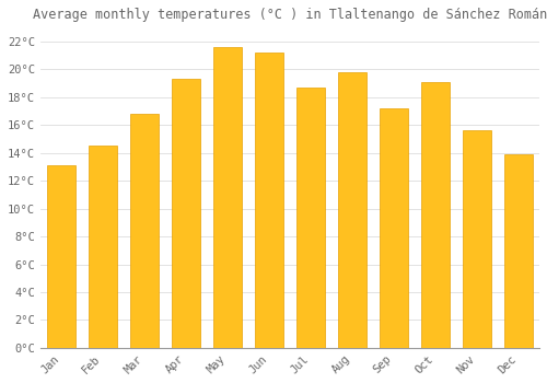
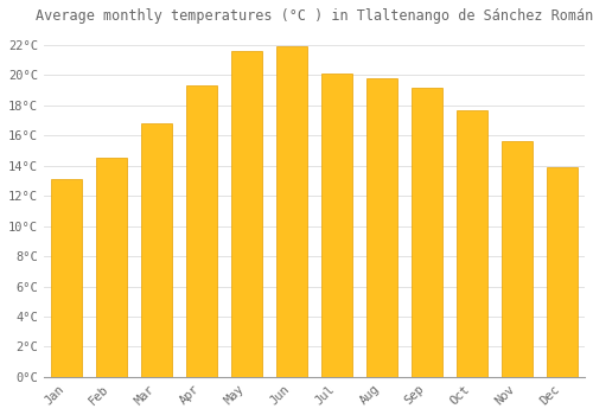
Jun: 21.2°C -> 21.9°C
Jul: 18.7°C -> 20.1°C
Sep: 17.2°C -> 19.2°C
Oct: 19.1°C -> 17.7°C
